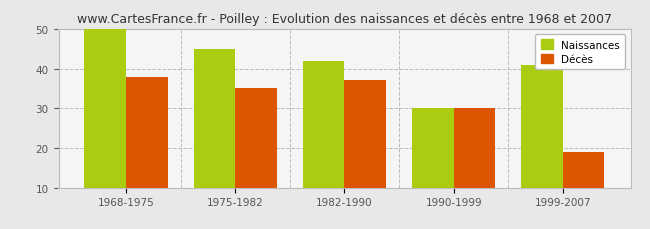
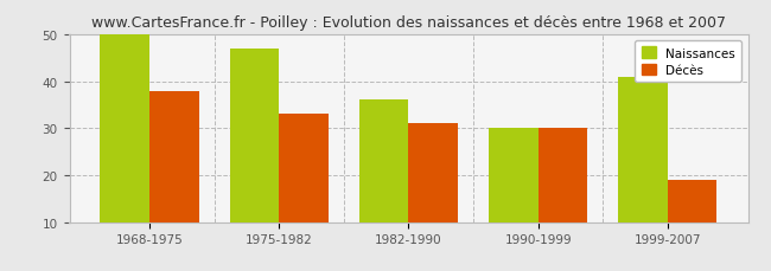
Naissances/1975-1982: 45 -> 47
Décès/1975-1982: 35 -> 33
Naissances/1982-1990: 42 -> 36
Décès/1982-1990: 37 -> 31
